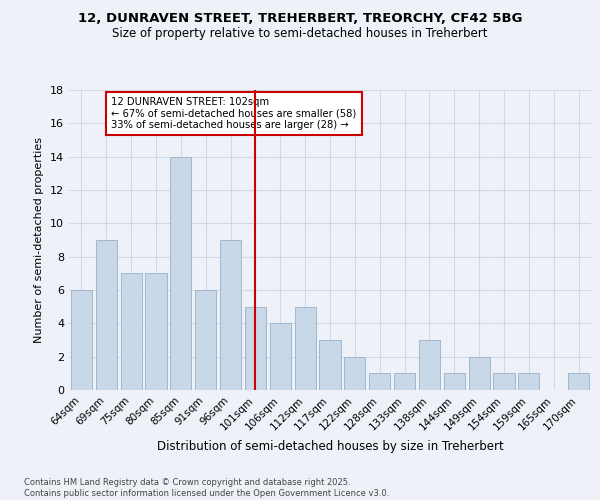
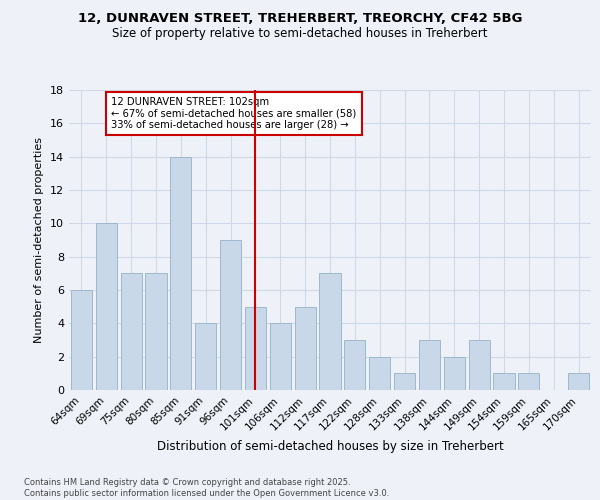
69sqm: 9 -> 10
91sqm: 6 -> 4
117sqm: 3 -> 7
122sqm: 2 -> 3
128sqm: 1 -> 2
144sqm: 1 -> 2
149sqm: 2 -> 3
